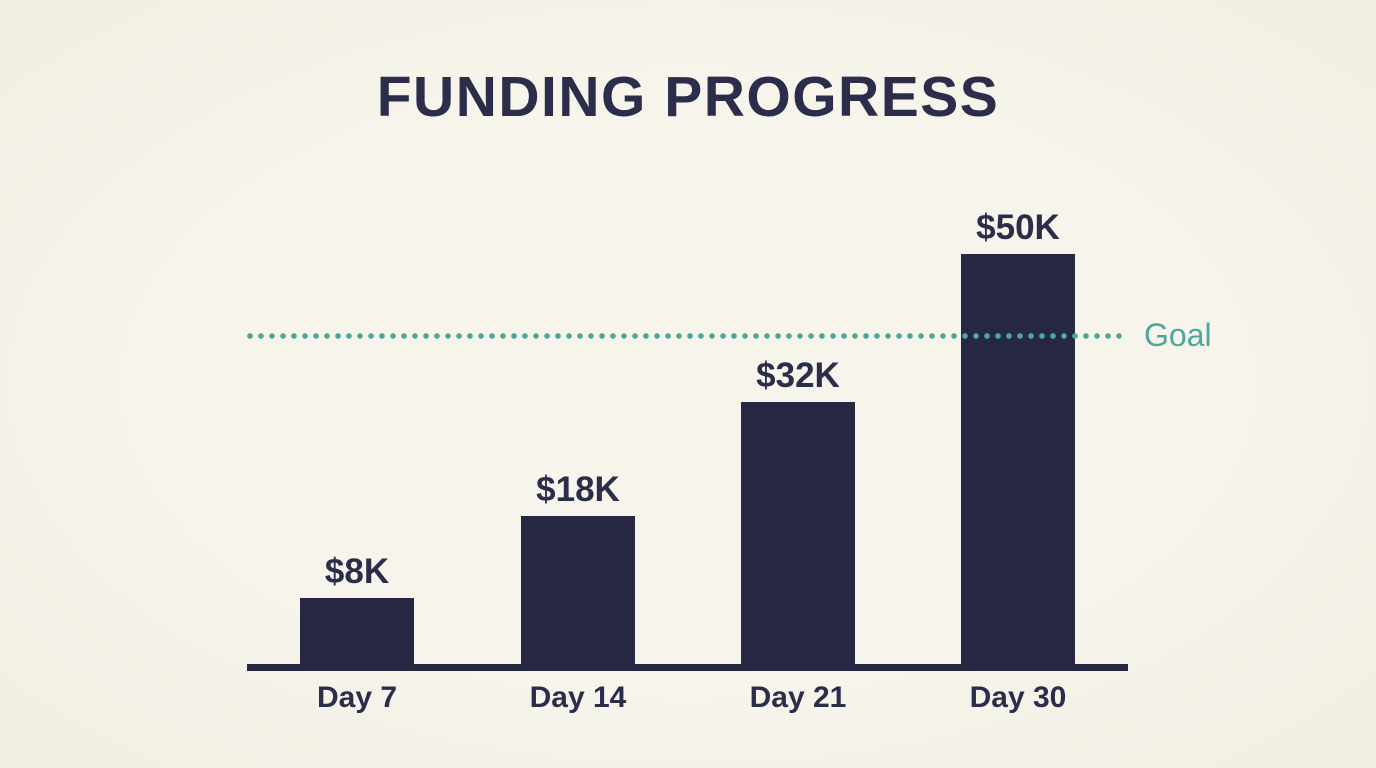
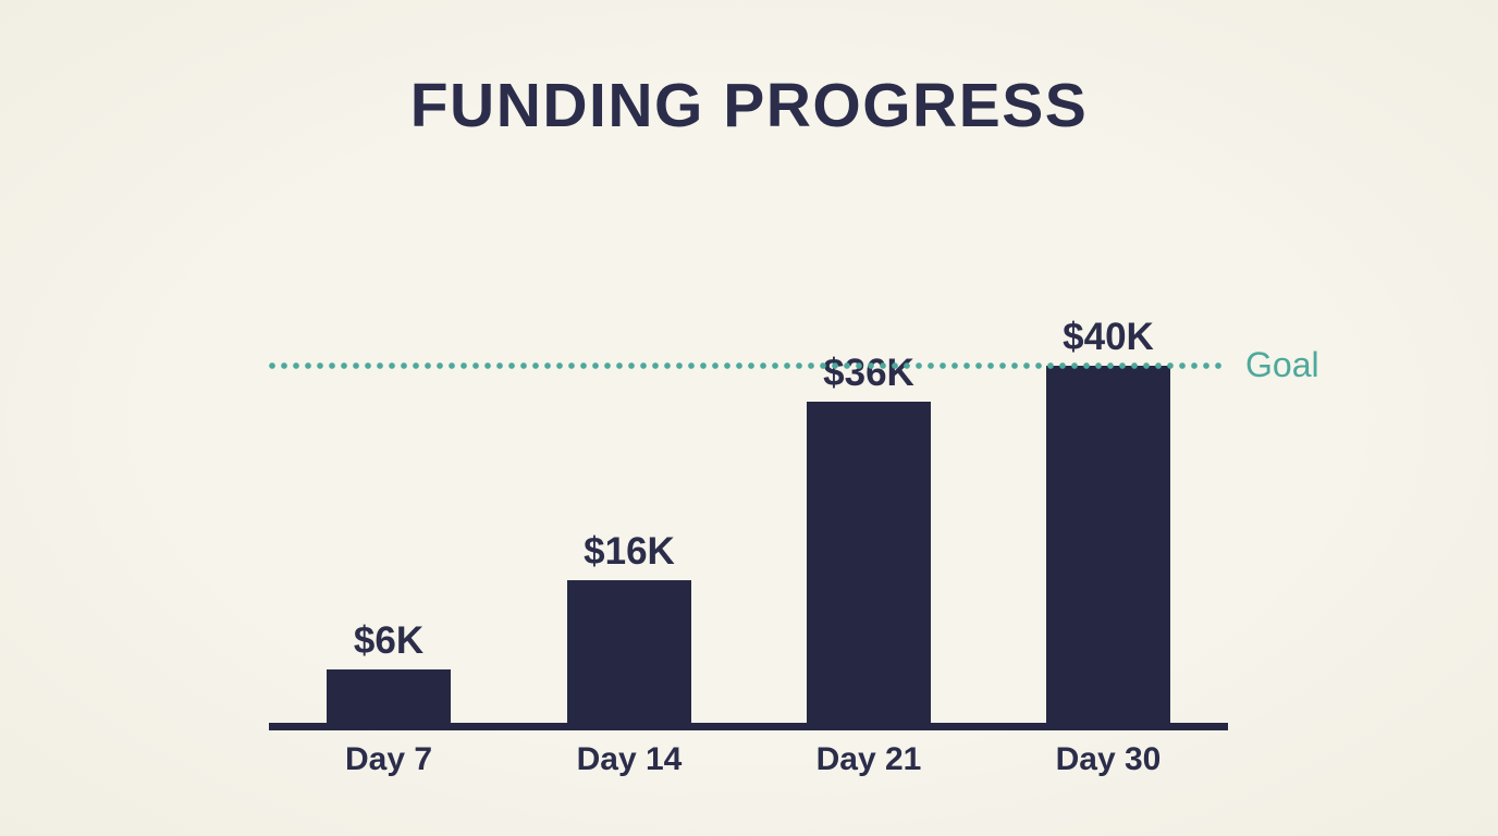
Day 7: $8K -> $6K
Day 14: $18K -> $16K
Day 21: $32K -> $36K
Day 30: $50K -> $40K
